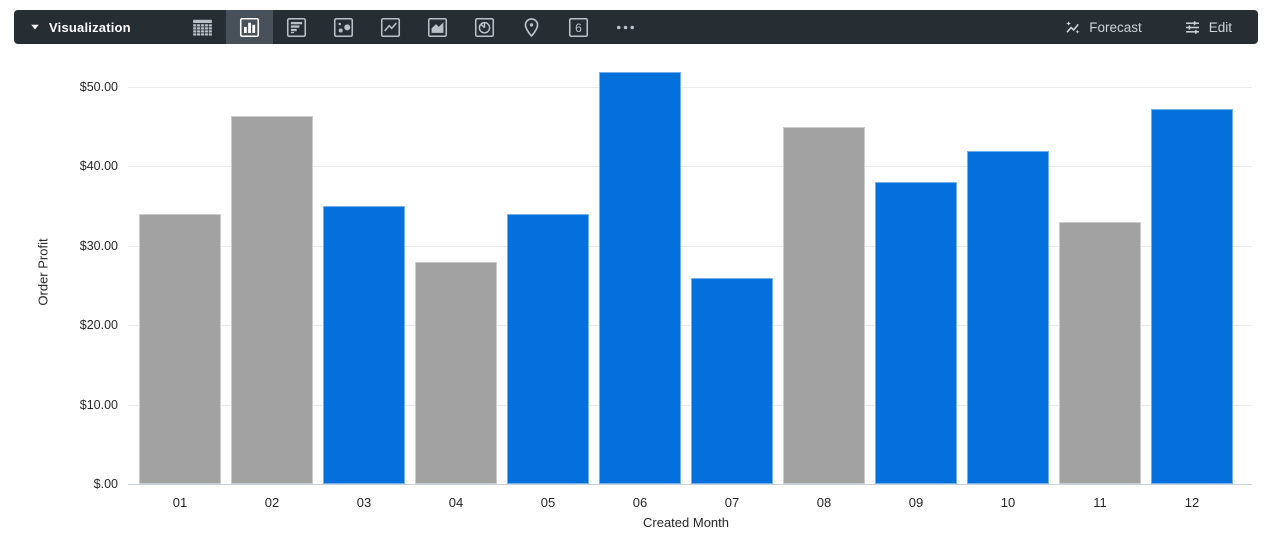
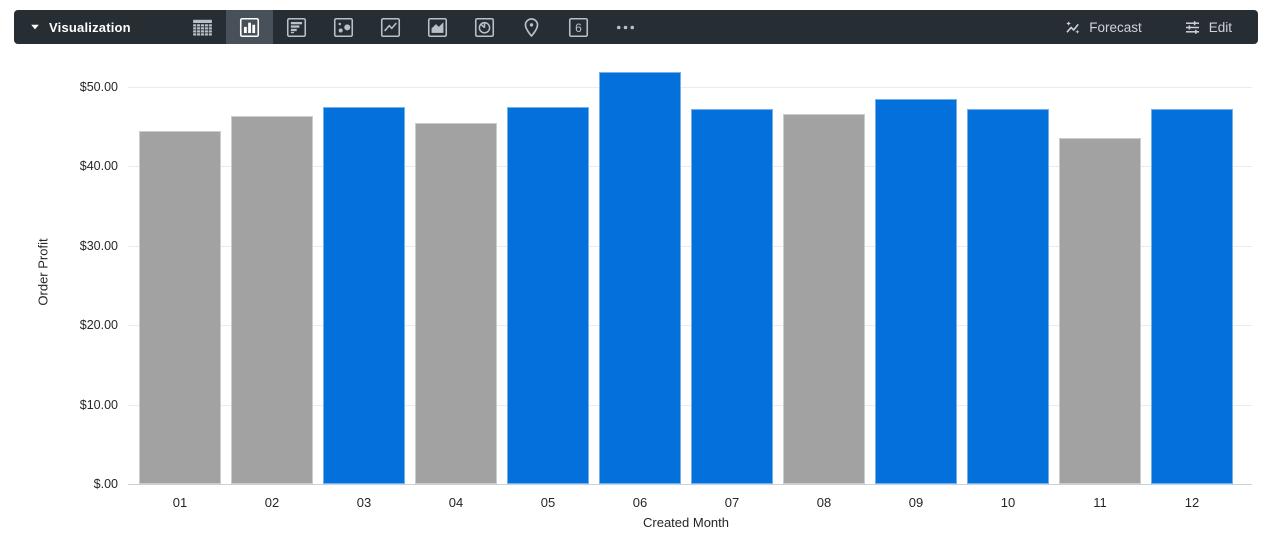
01: $34 -> $44
03: $35 -> $48
04: $28 -> $46
05: $34 -> $48
07: $26 -> $47
08: $45 -> $47
09: $38 -> $48
10: $42 -> $47
11: $33 -> $44
